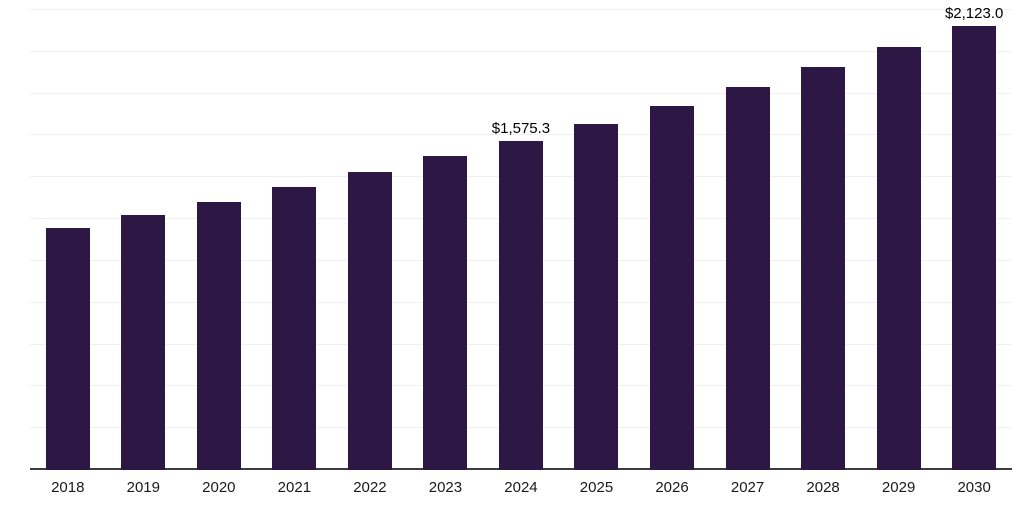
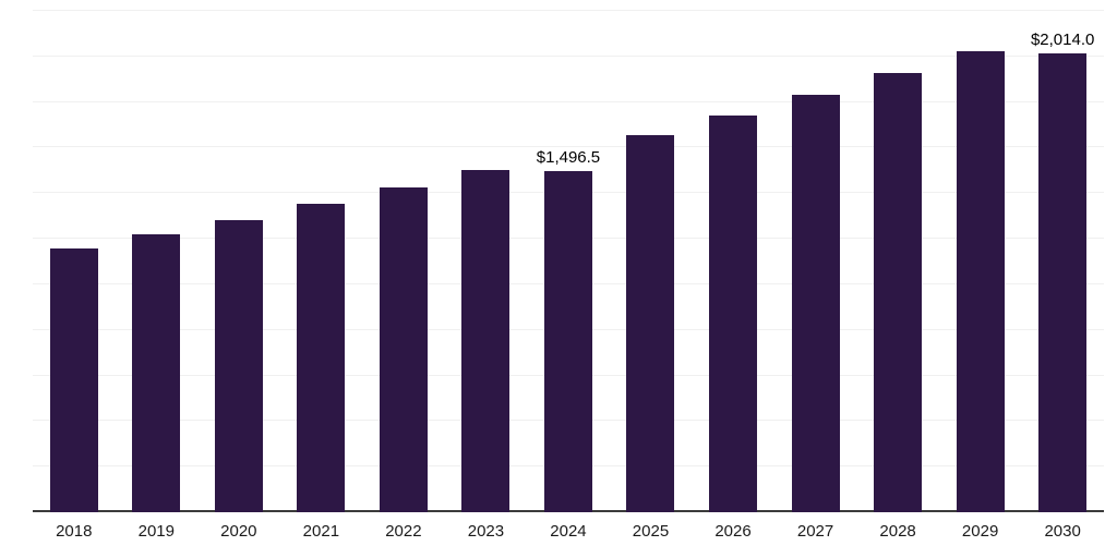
2024: $1,575.3 -> $1,496.5
2030: $2,123.0 -> $2,014.0
